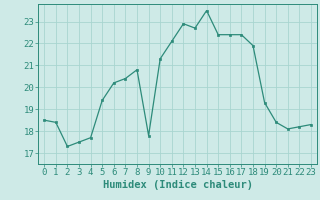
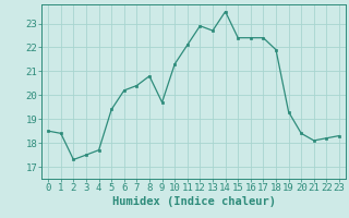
9: 17.8 -> 19.7
